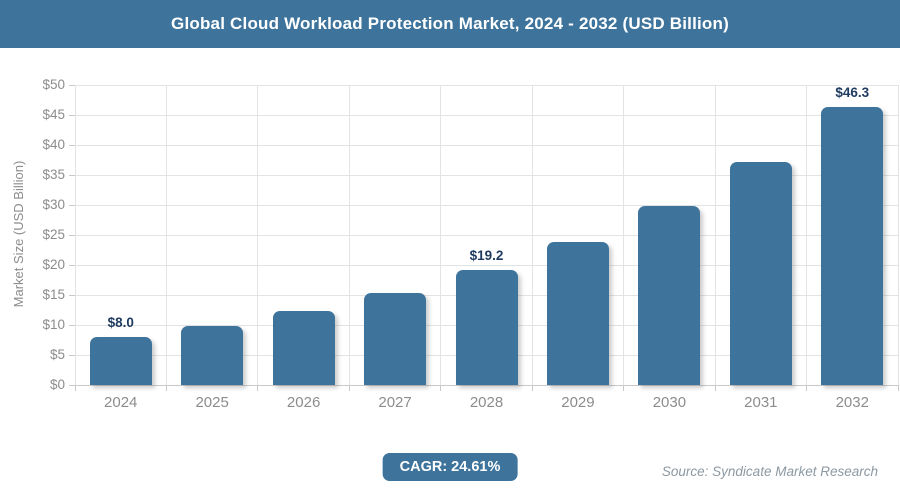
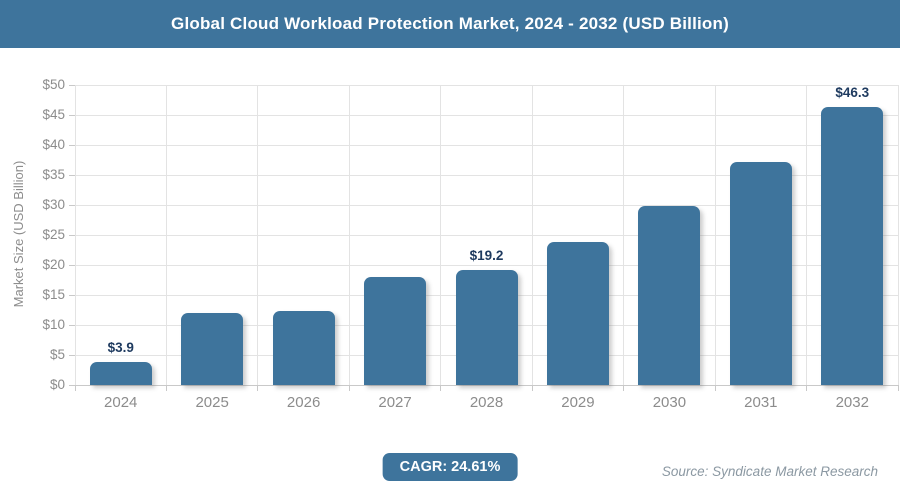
2024: $8.0 -> $3.9
2025: $10 -> $12
2027: $15 -> $18
